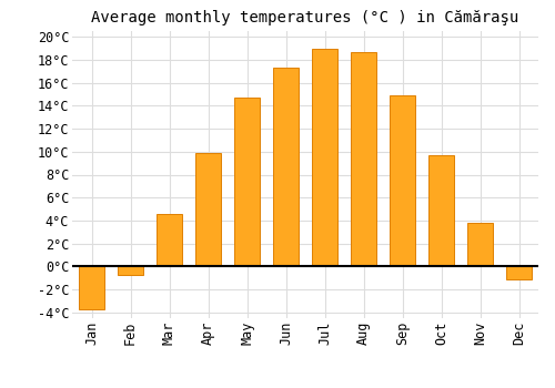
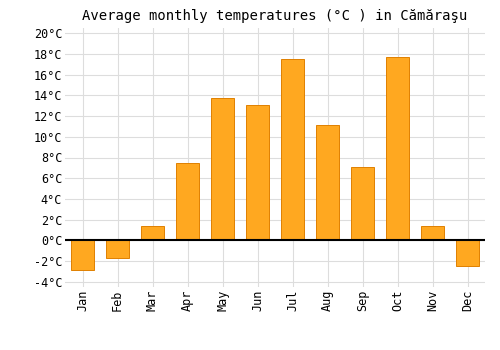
Jan: -3.7°C -> -2.9°C
Feb: -0.7°C -> -1.7°C
Mar: 4.6°C -> 1.4°C
Apr: 9.9°C -> 7.5°C
May: 14.7°C -> 13.7°C
Jun: 17.3°C -> 13.1°C
Jul: 19.0°C -> 17.5°C
Aug: 18.7°C -> 11.1°C
Sep: 14.9°C -> 7.1°C
Oct: 9.7°C -> 17.7°C
Nov: 3.8°C -> 1.4°C
Dec: -1.1°C -> -2.5°C
